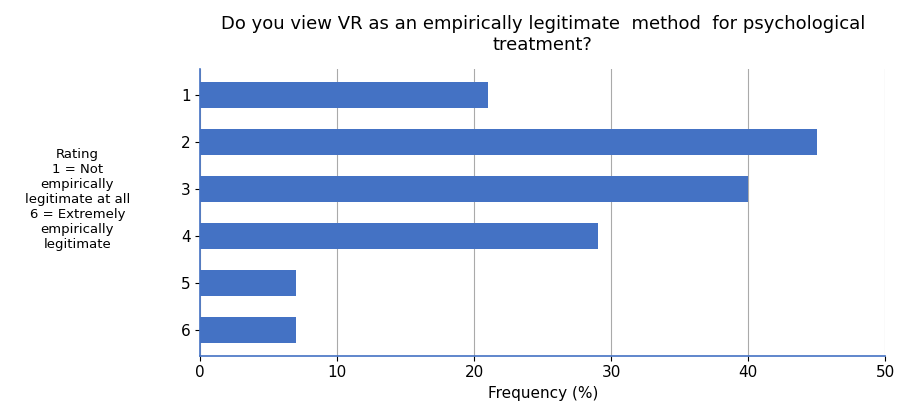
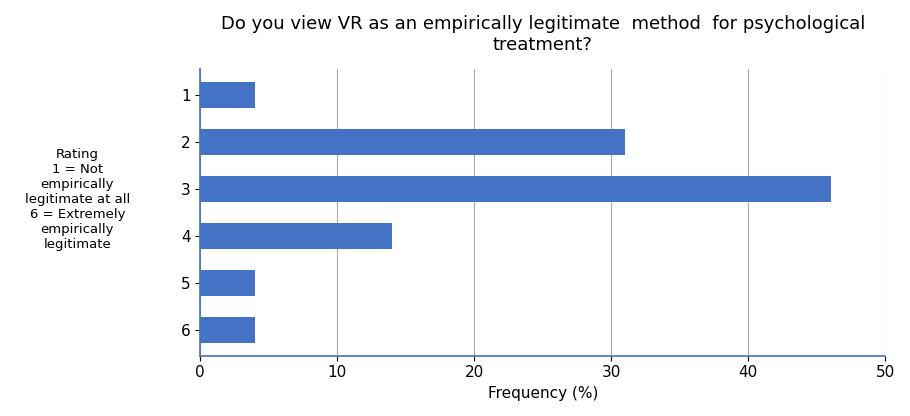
1: 21 -> 4
2: 45 -> 31
3: 40 -> 46
4: 29 -> 14
5: 7 -> 4
6: 7 -> 4
